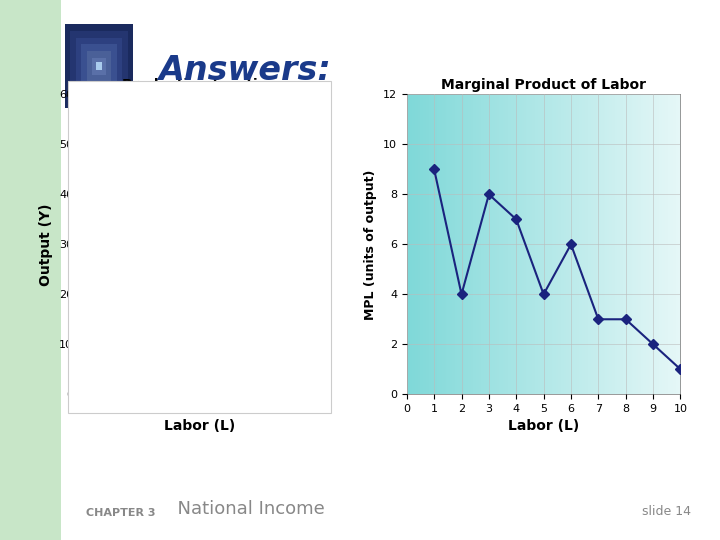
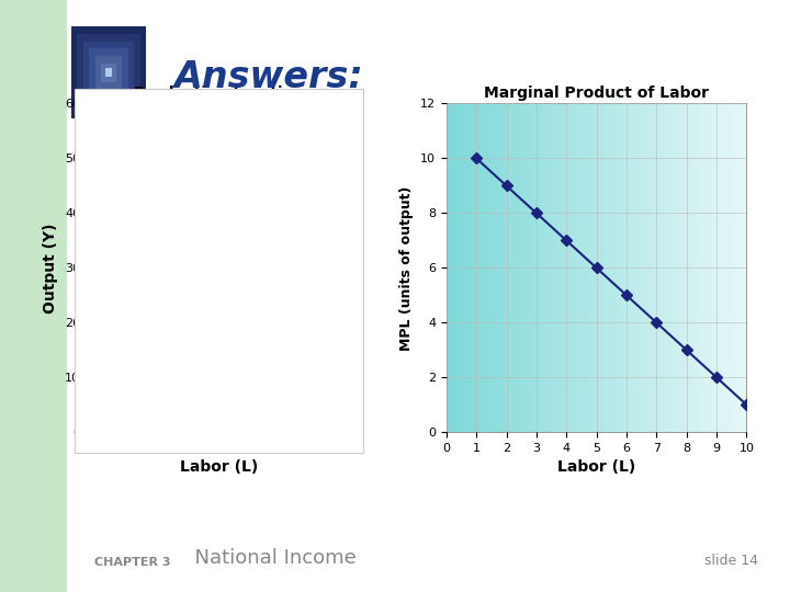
Marginal Product of Labor/1: 9 -> 10
Marginal Product of Labor/2: 4 -> 9
Marginal Product of Labor/5: 4 -> 6
Marginal Product of Labor/6: 6 -> 5
Marginal Product of Labor/7: 3 -> 4
